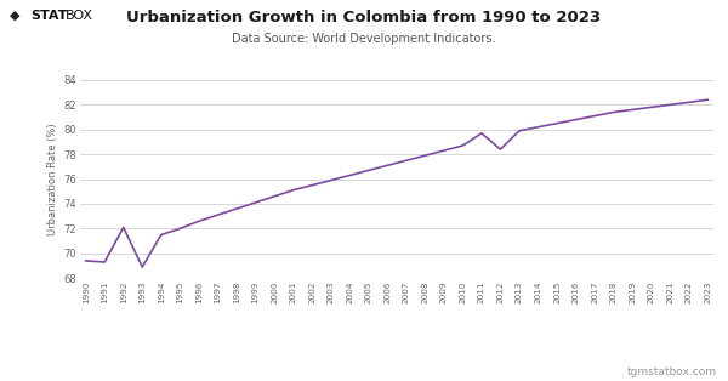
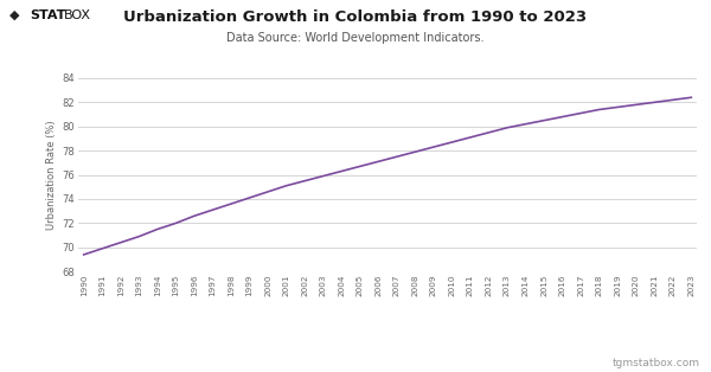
1991: 69.3 -> 69.9
1992: 72.1 -> 70.4
1993: 68.9 -> 70.9
2011: 79.7 -> 79.1
2012: 78.4 -> 79.5
